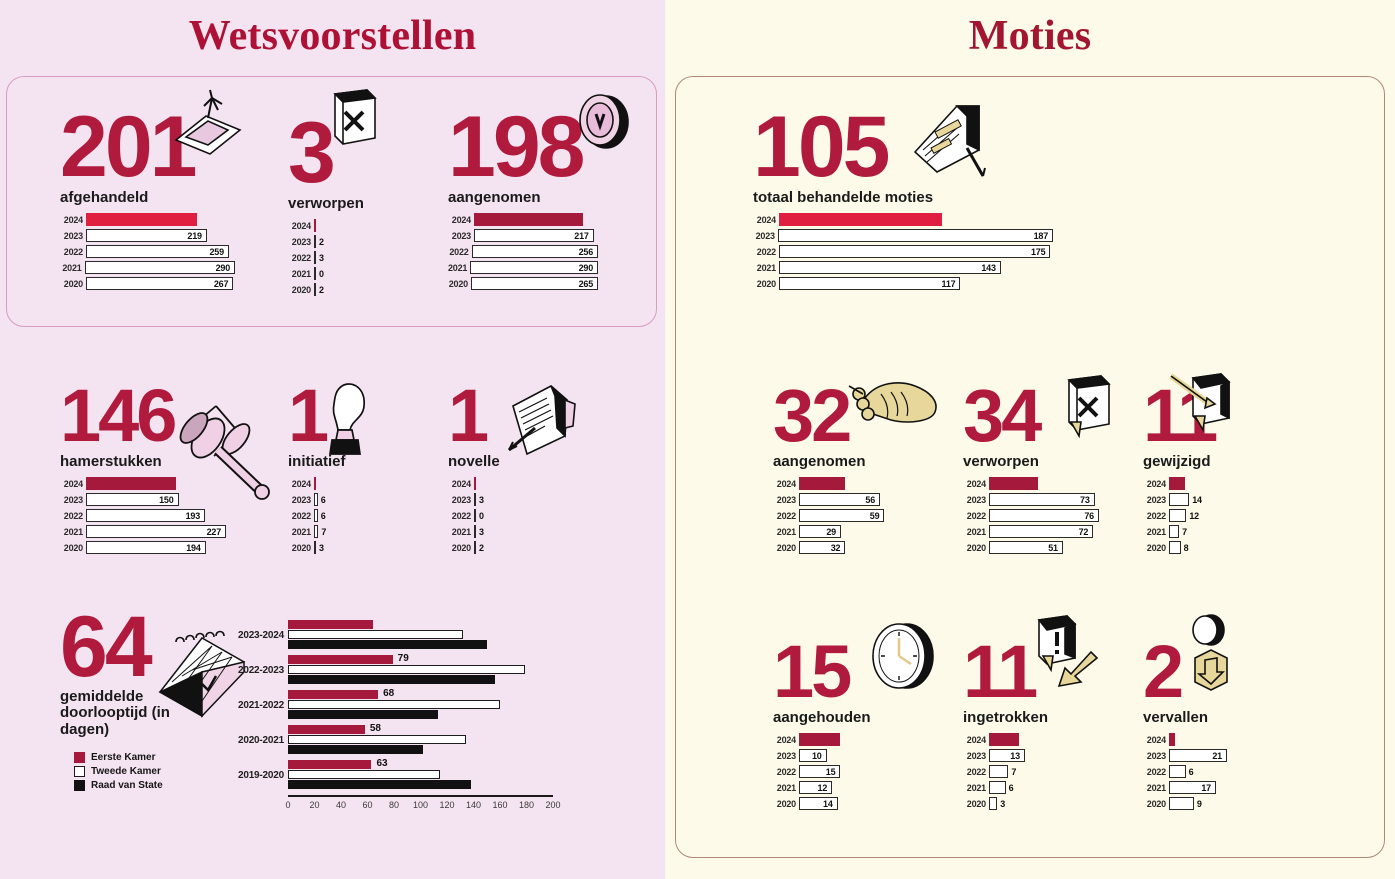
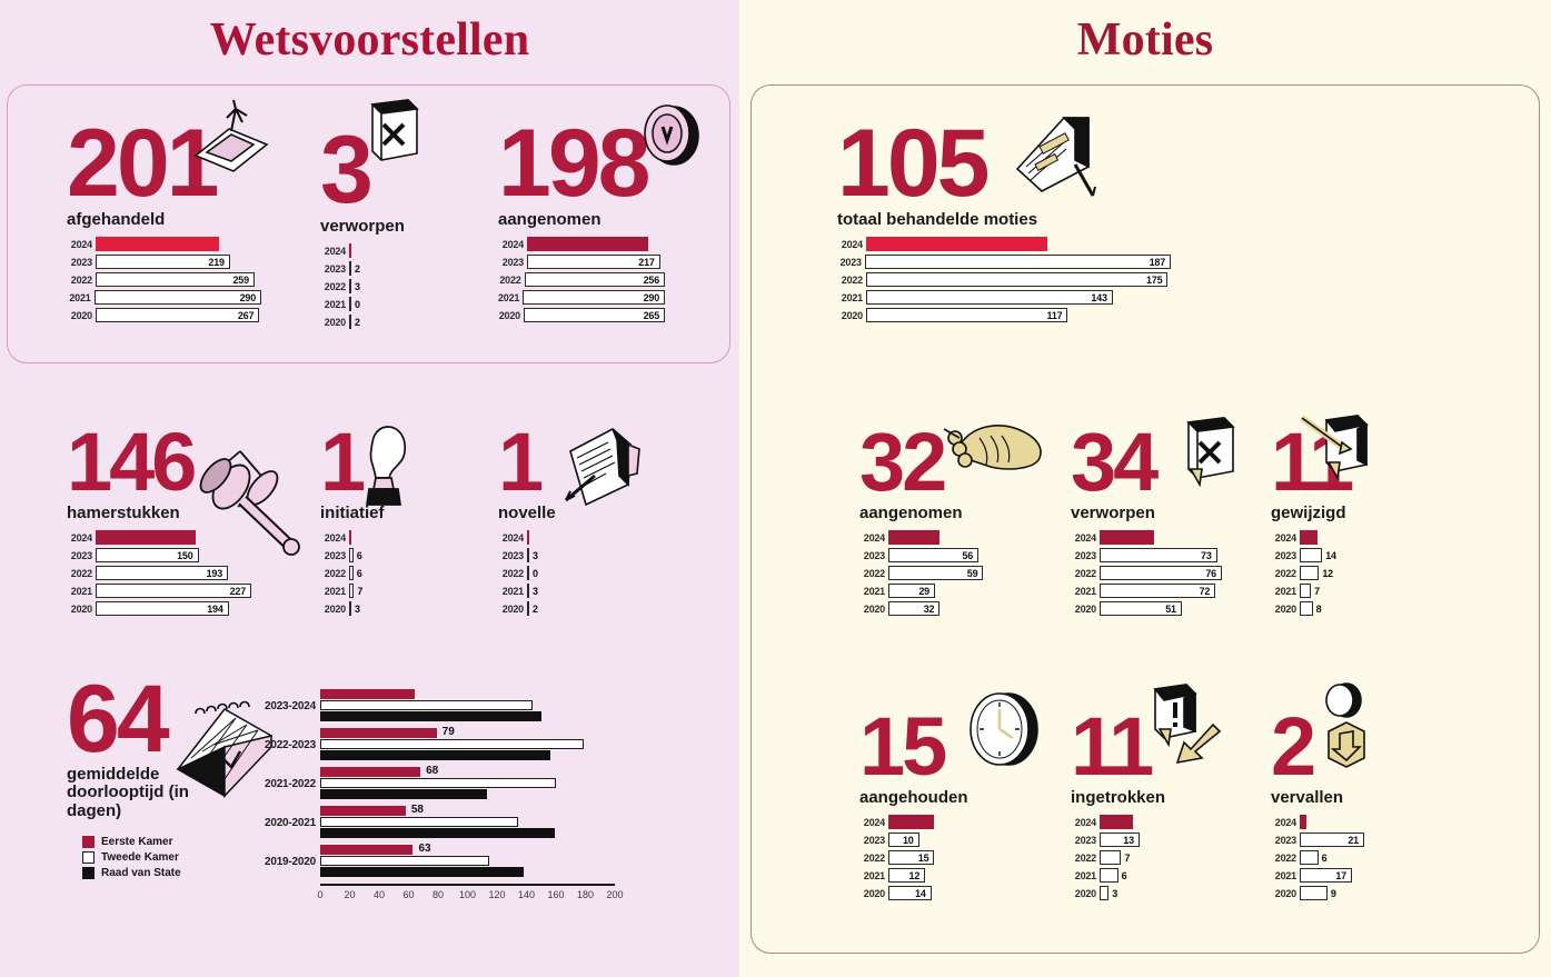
Tweede Kamer/2023-2024: 132 -> 144
Raad van State/2020-2021: 102 -> 159
